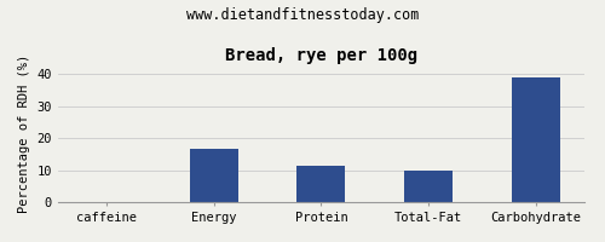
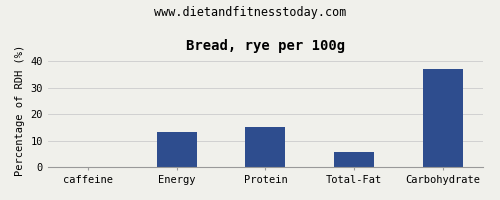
Energy: 16.5 -> 13.3
Protein: 11.5 -> 15.2
Total-Fat: 10.0 -> 5.6
Carbohydrate: 39.0 -> 37.0
